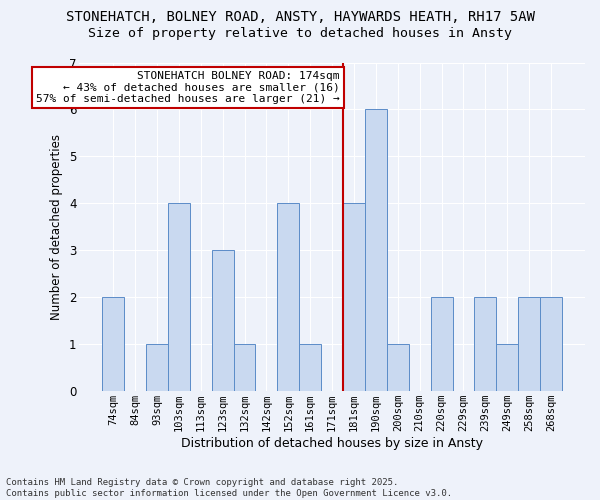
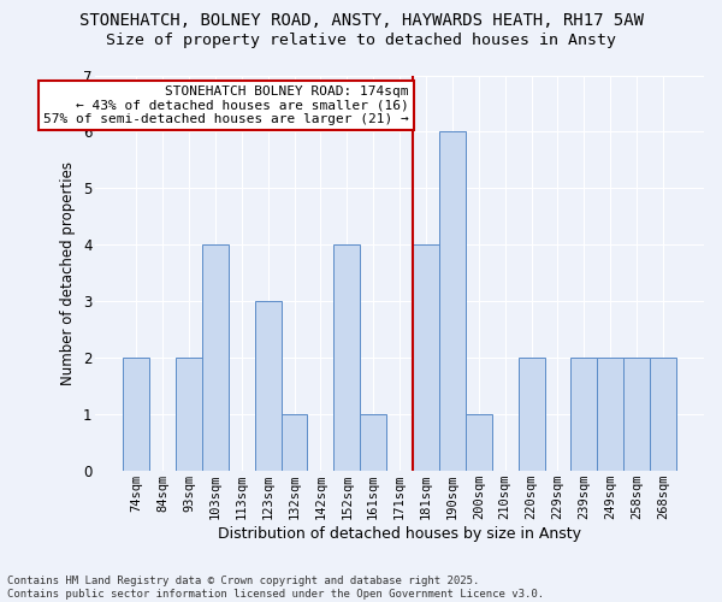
93sqm: 1 -> 2
249sqm: 1 -> 2
